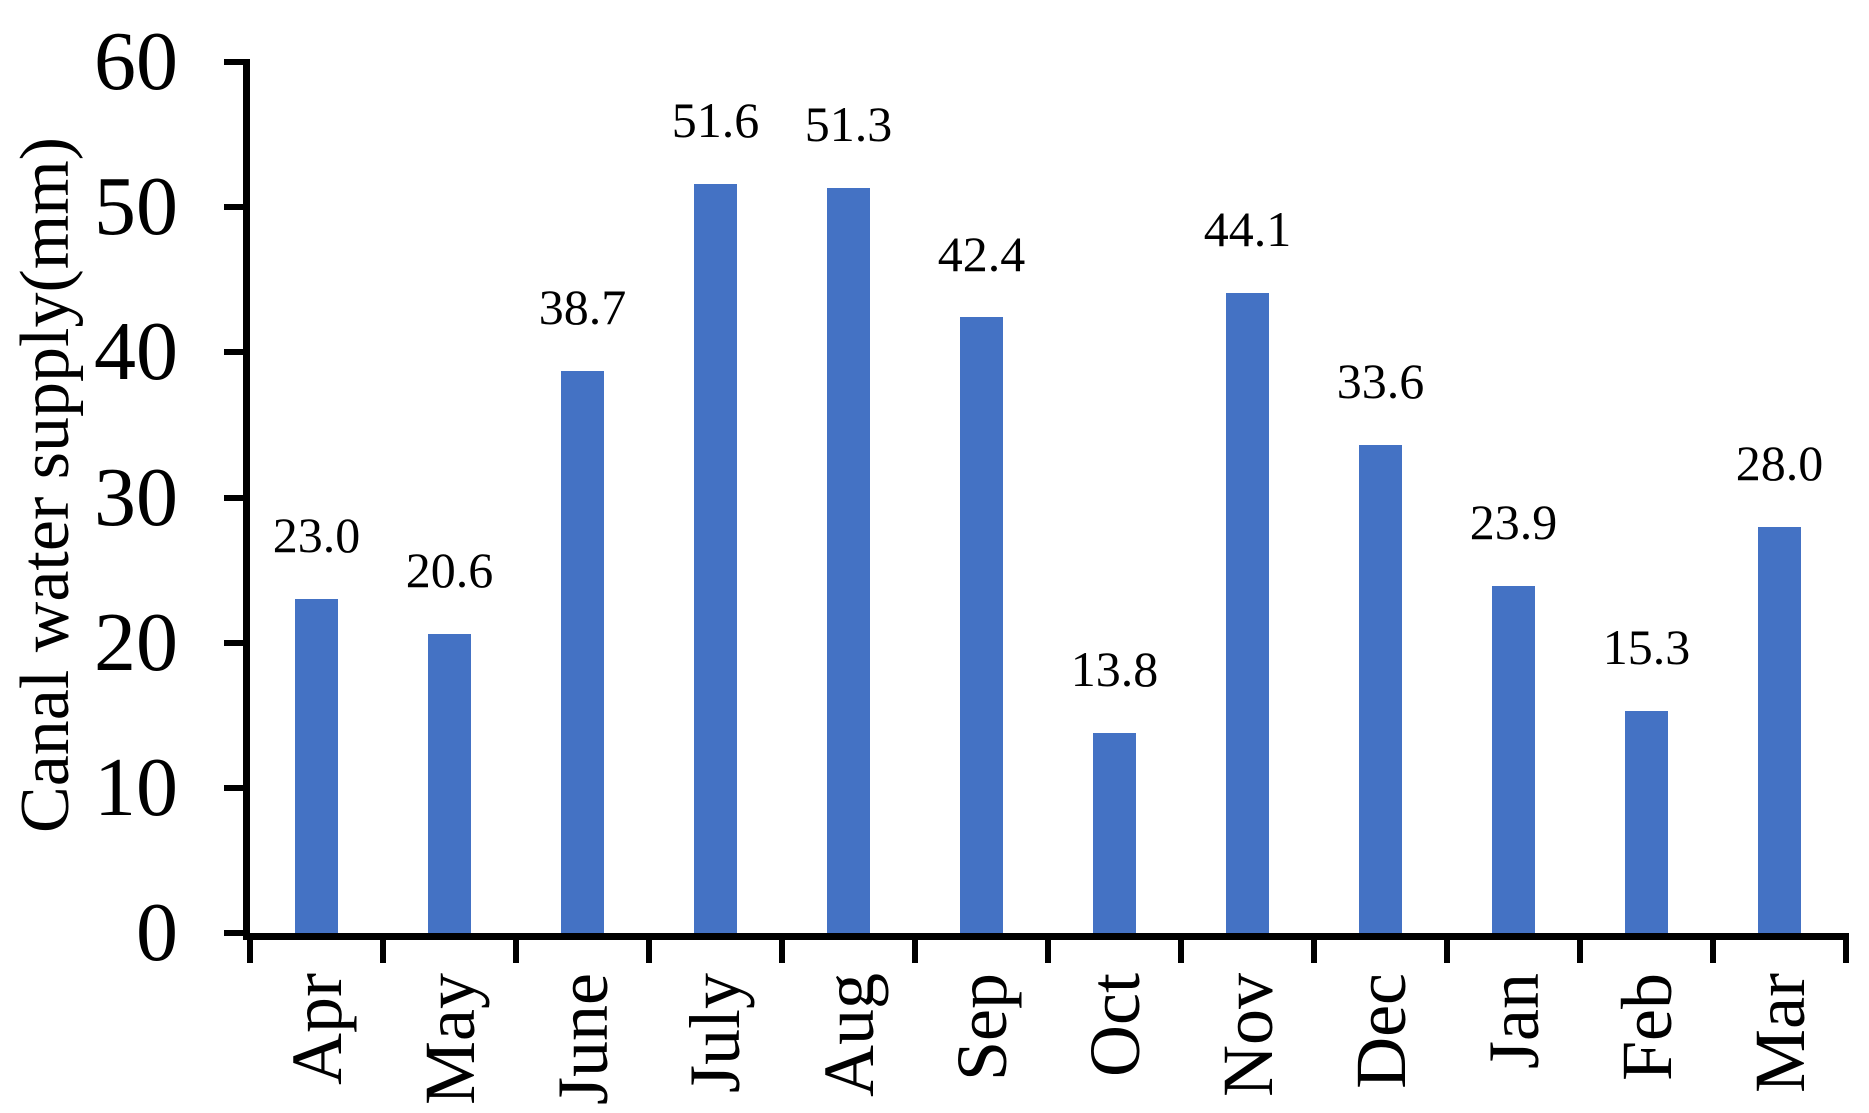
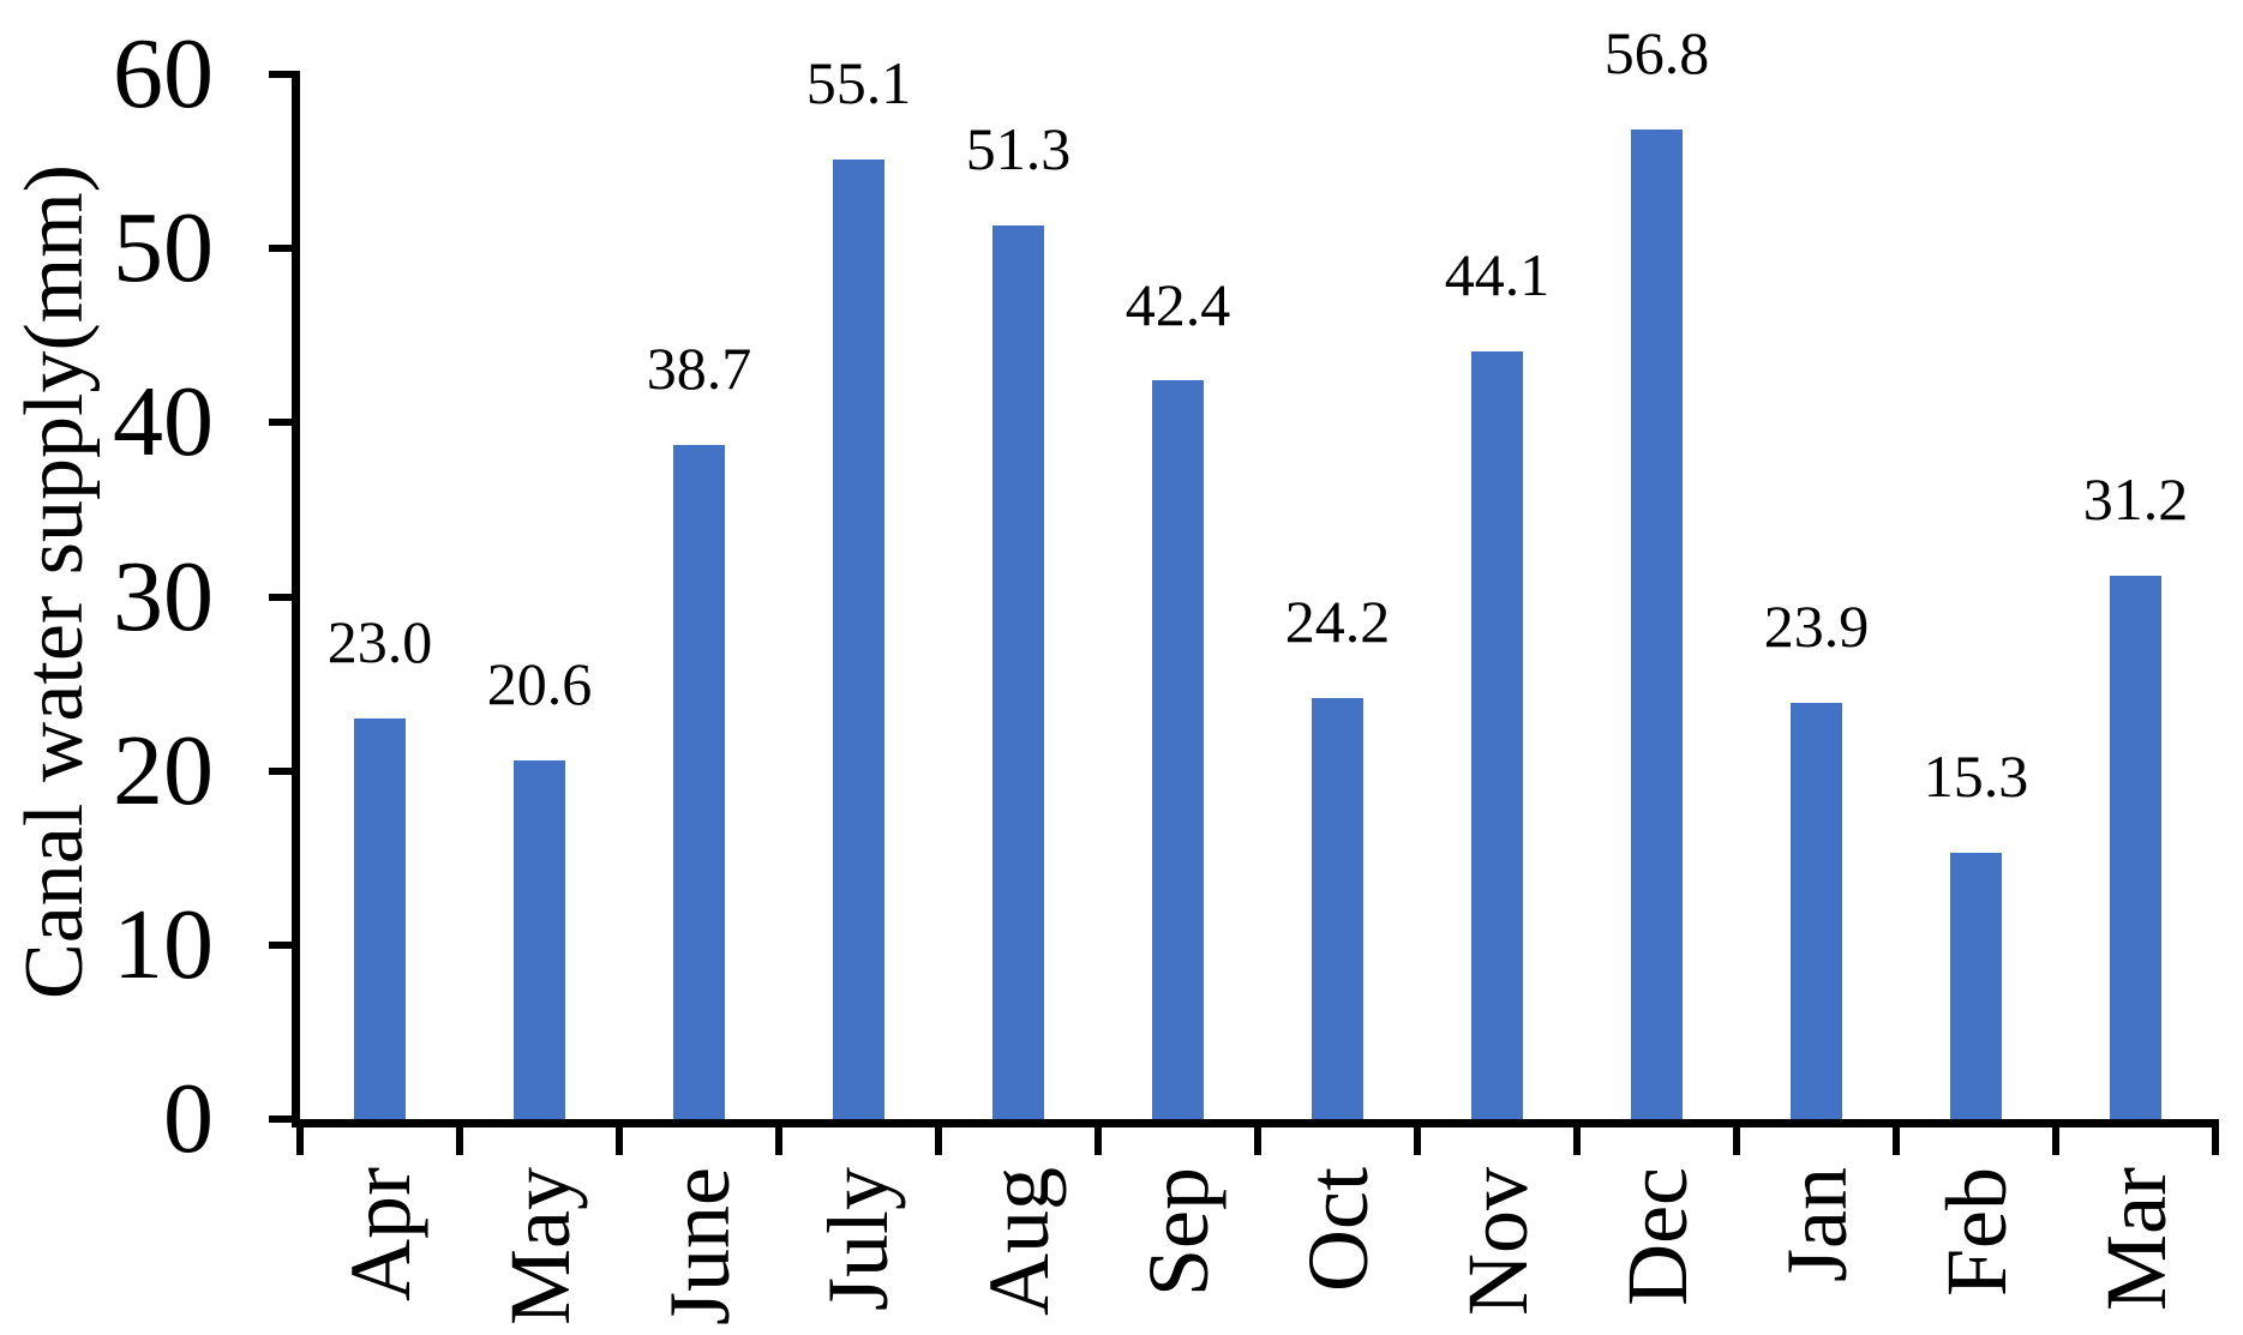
July: 51.6 -> 55.1
Oct: 13.8 -> 24.2
Dec: 33.6 -> 56.8
Mar: 28.0 -> 31.2
